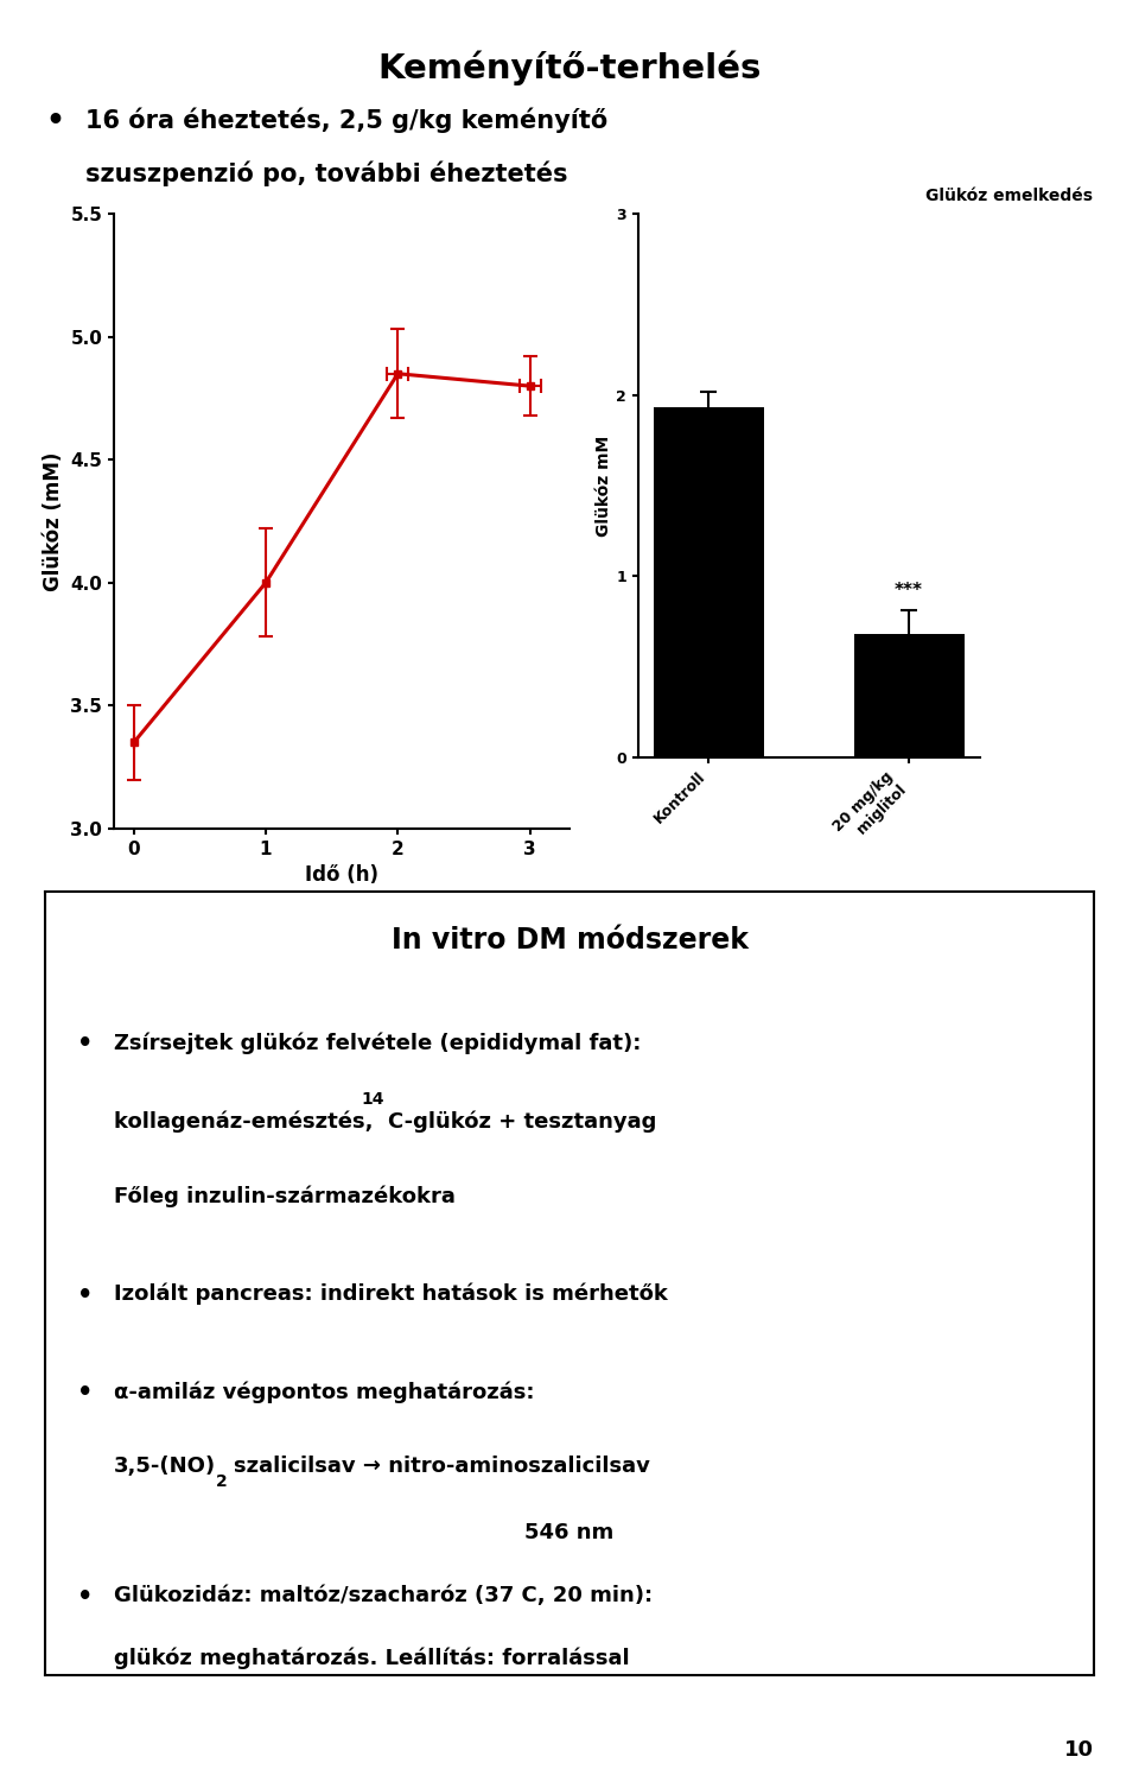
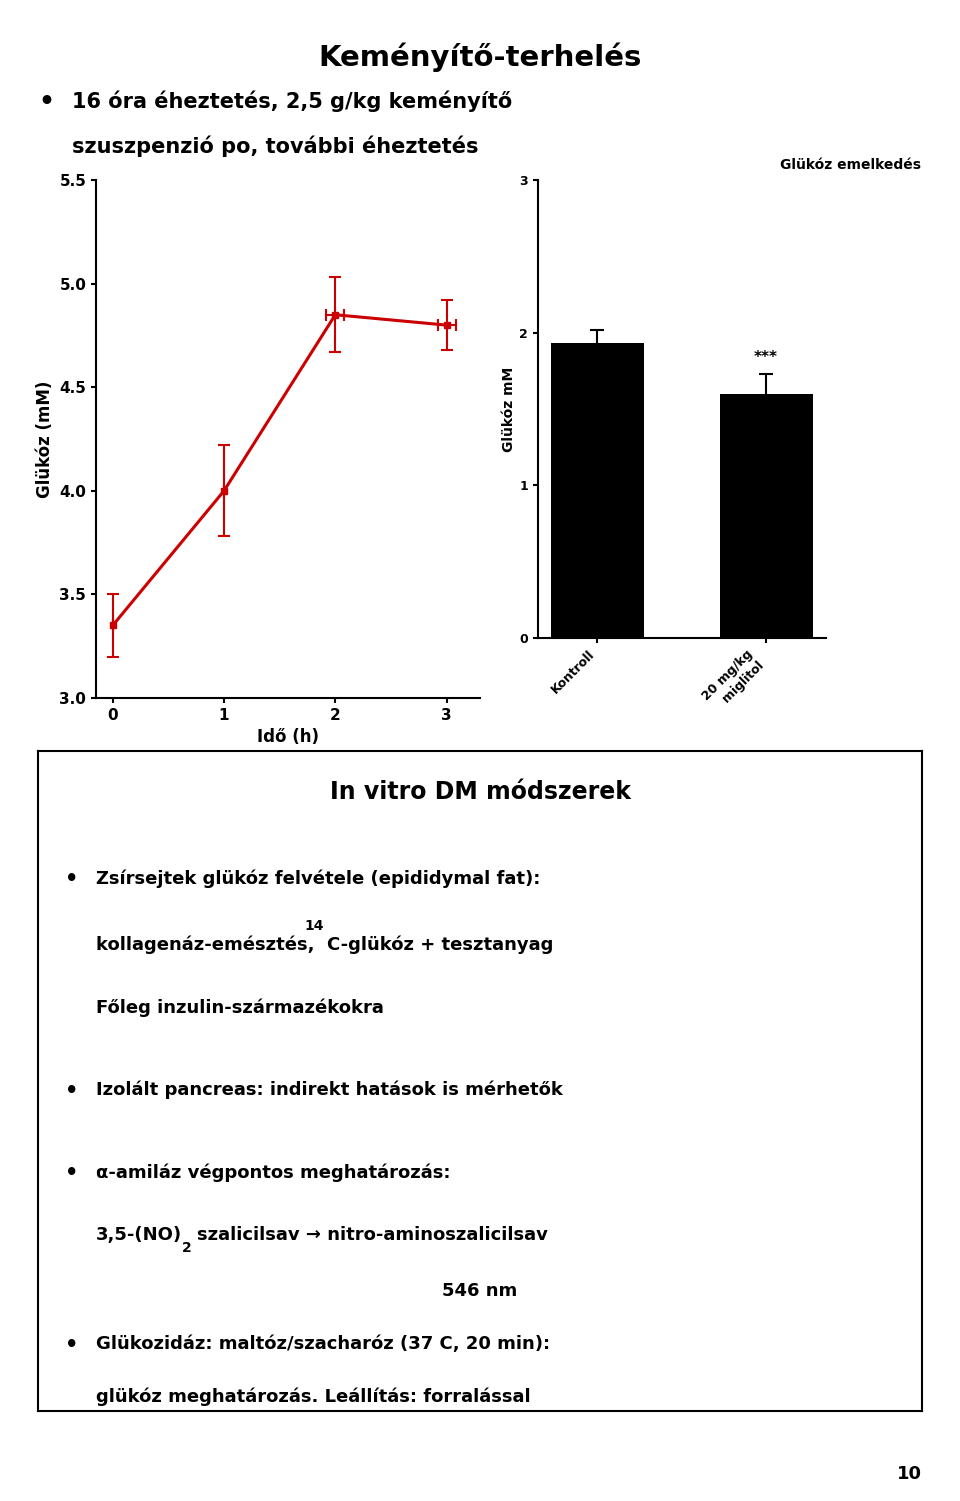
20 mg/kg miglitol: 0.68 -> 1.60
